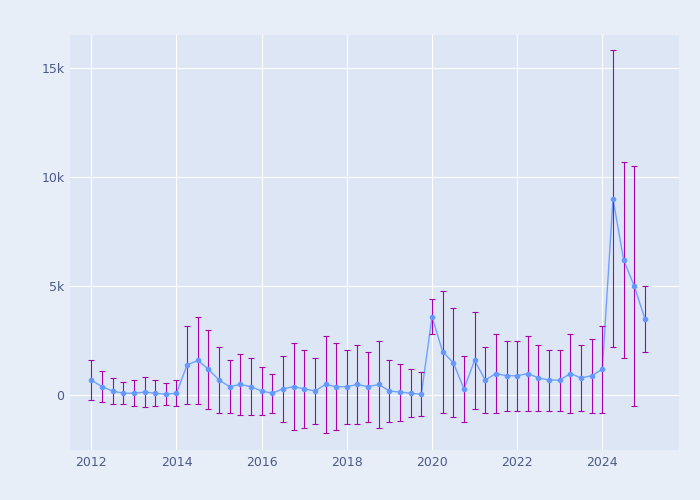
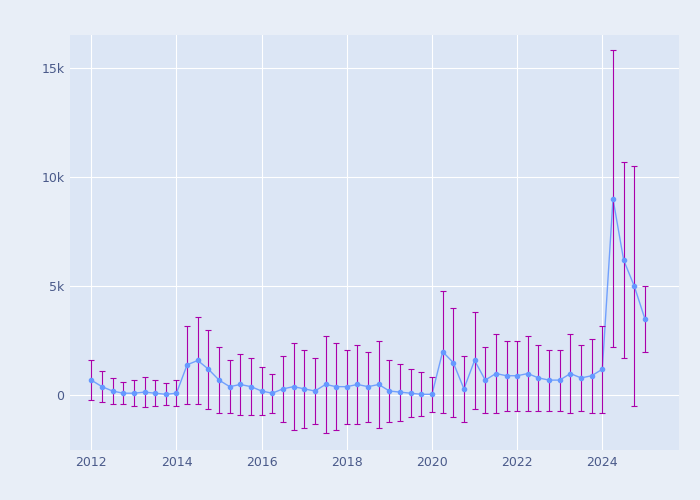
2020: 3.60k -> 0.05k
